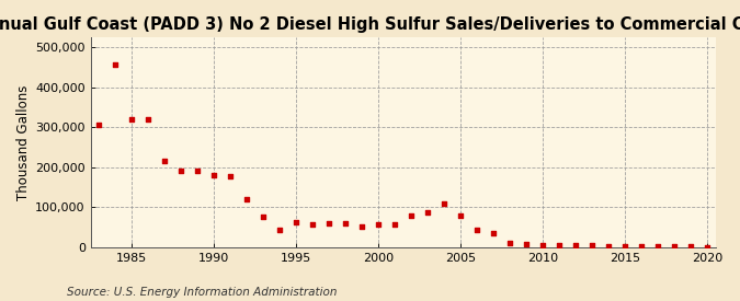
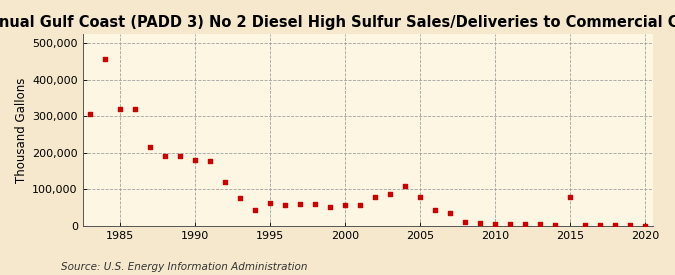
2015: 3,000 -> 80,000
